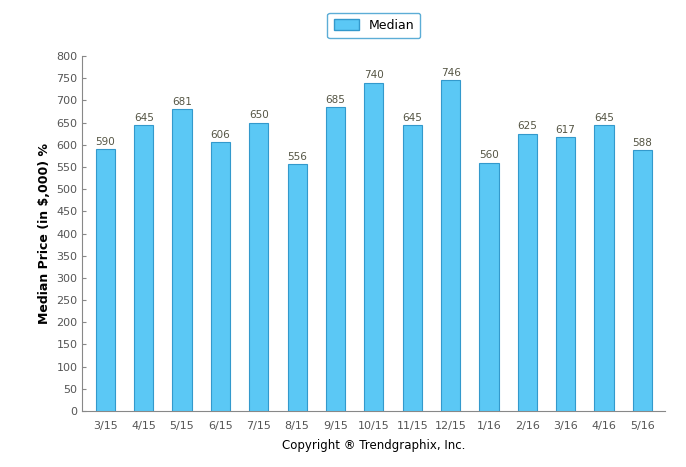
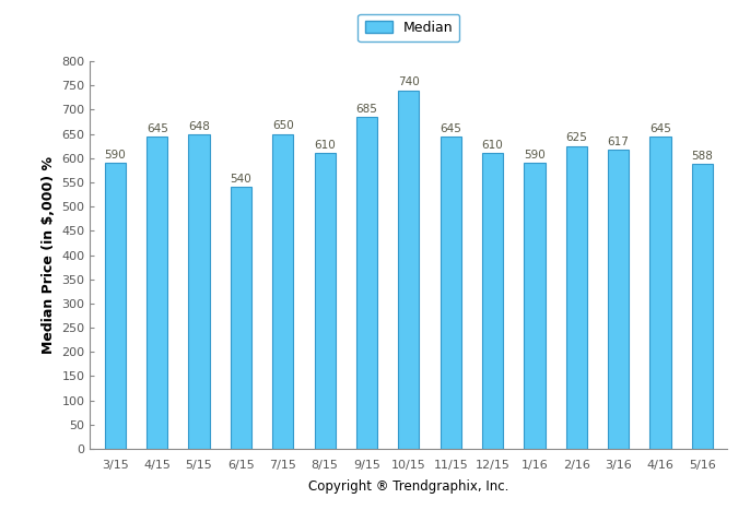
5/15: 681 -> 648
6/15: 606 -> 540
8/15: 556 -> 610
12/15: 746 -> 610
1/16: 560 -> 590
